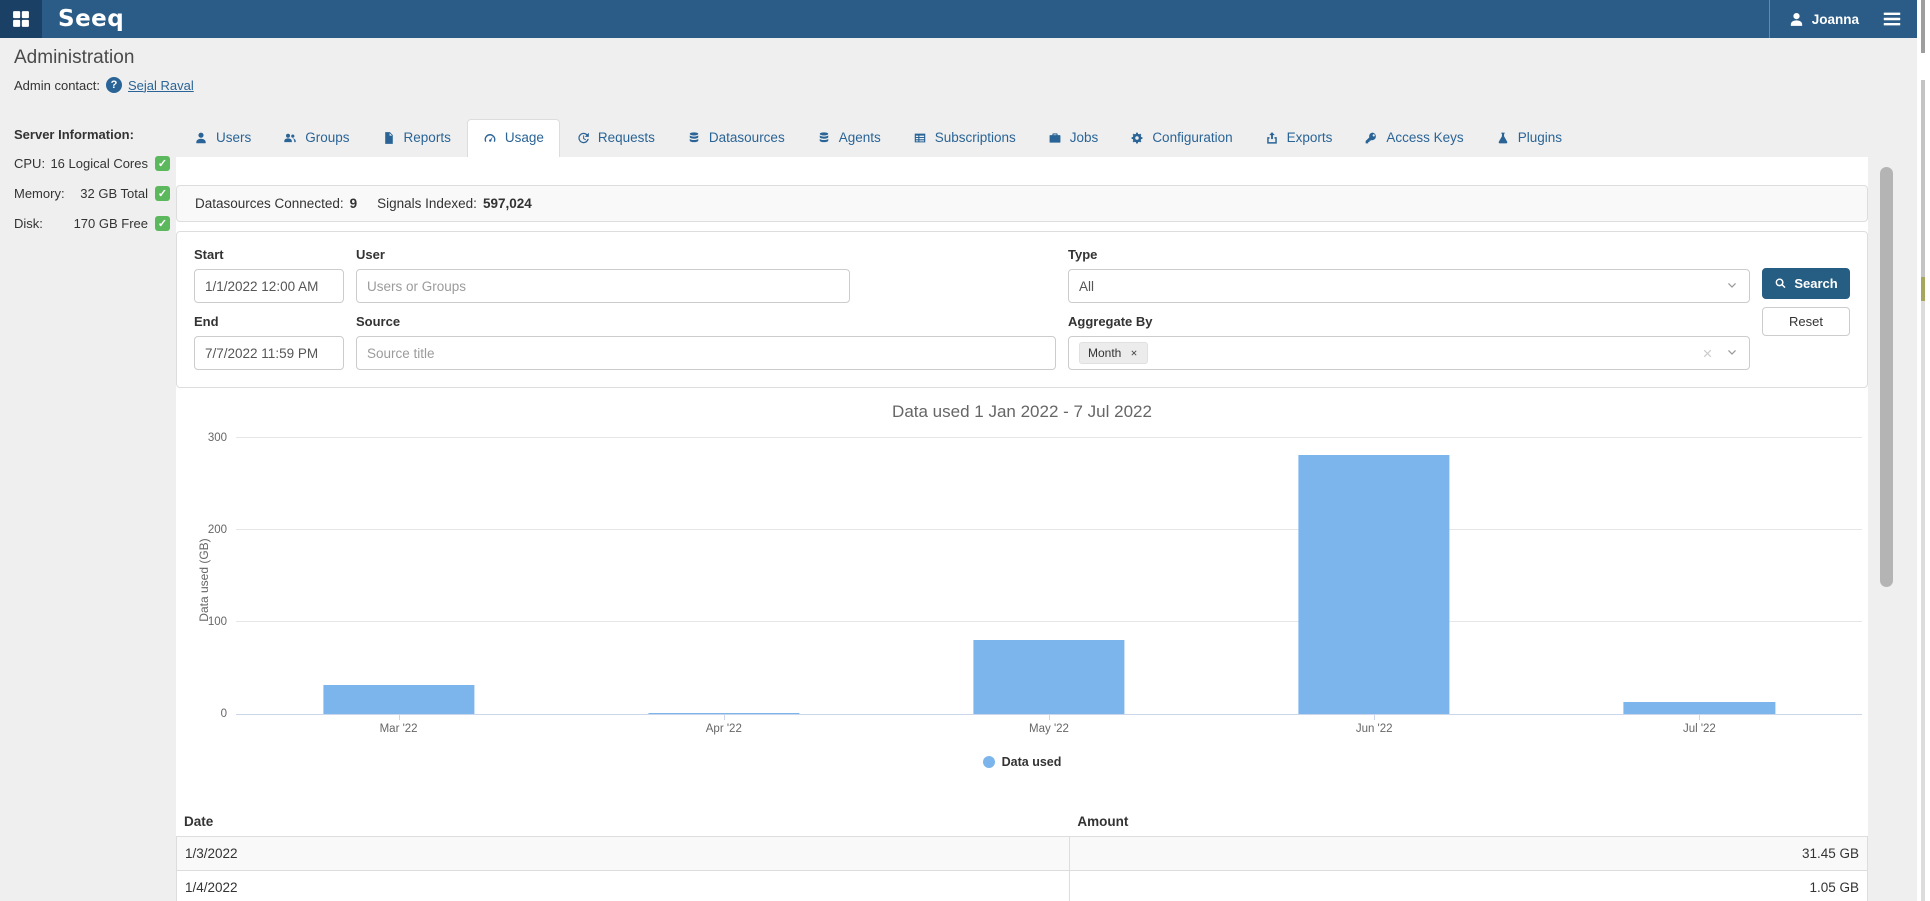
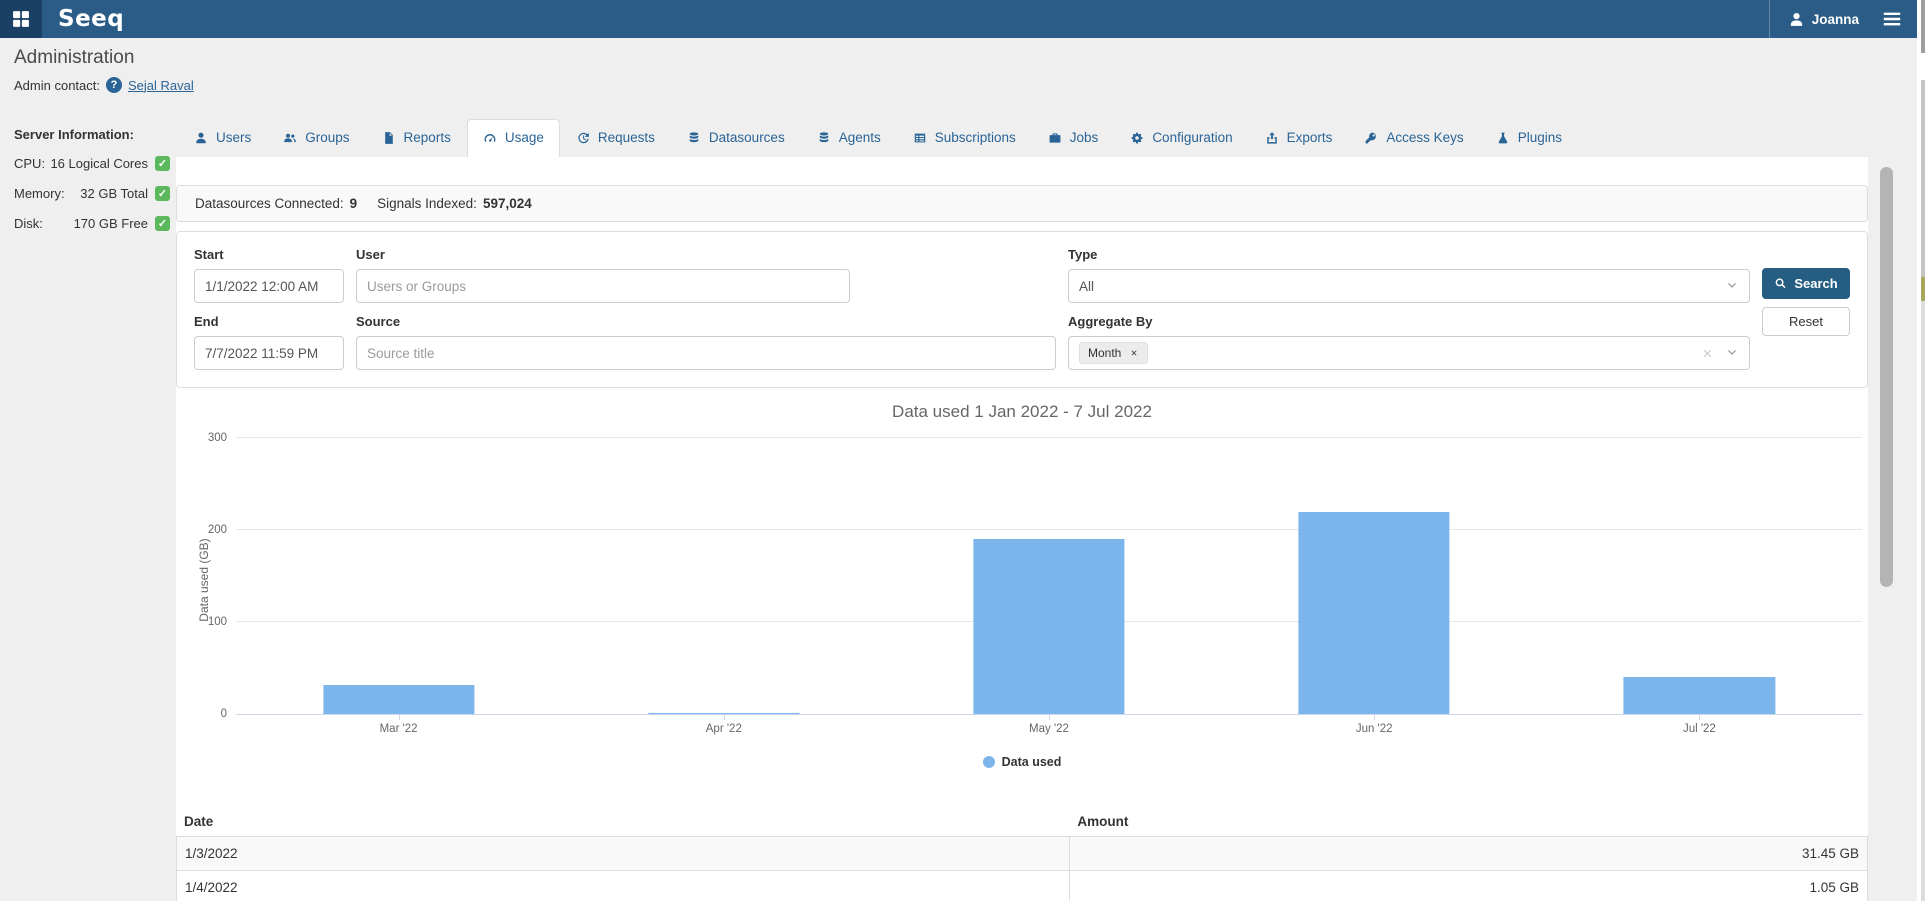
May '22: 80 -> 190
Jun '22: 280 -> 220
Jul '22: 10 -> 40
